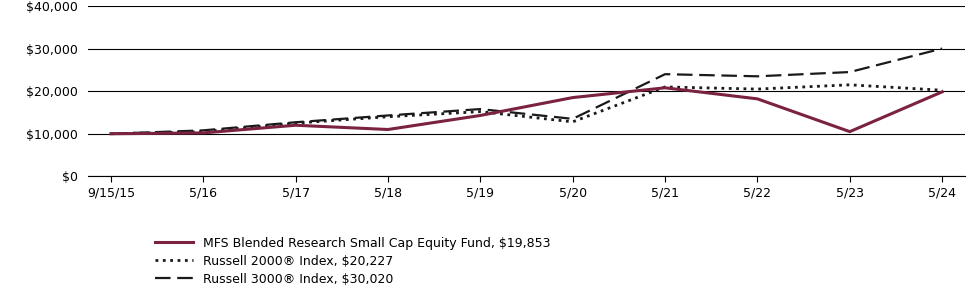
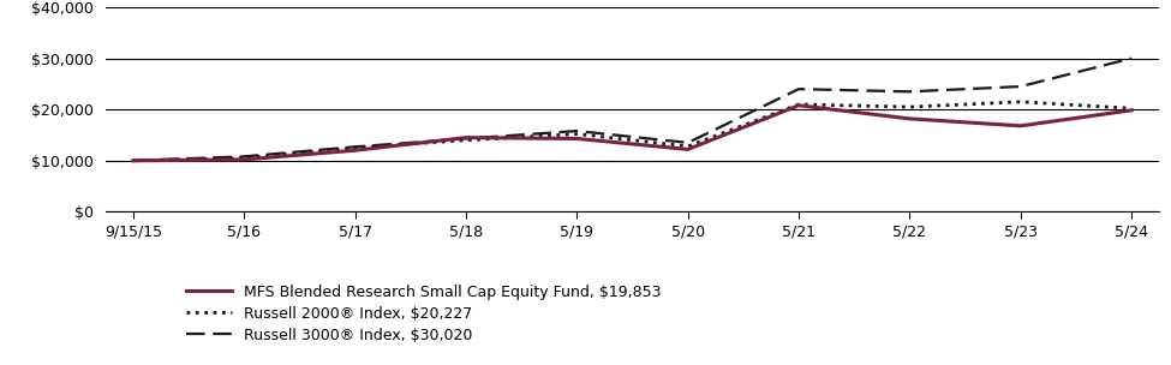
MFS Blended Research Small Cap Equity Fund, $19,853/5/18: $11,000 -> $14,500
MFS Blended Research Small Cap Equity Fund, $19,853/5/20: $18,500 -> $12,200
MFS Blended Research Small Cap Equity Fund, $19,853/5/23: $10,500 -> $16,800
